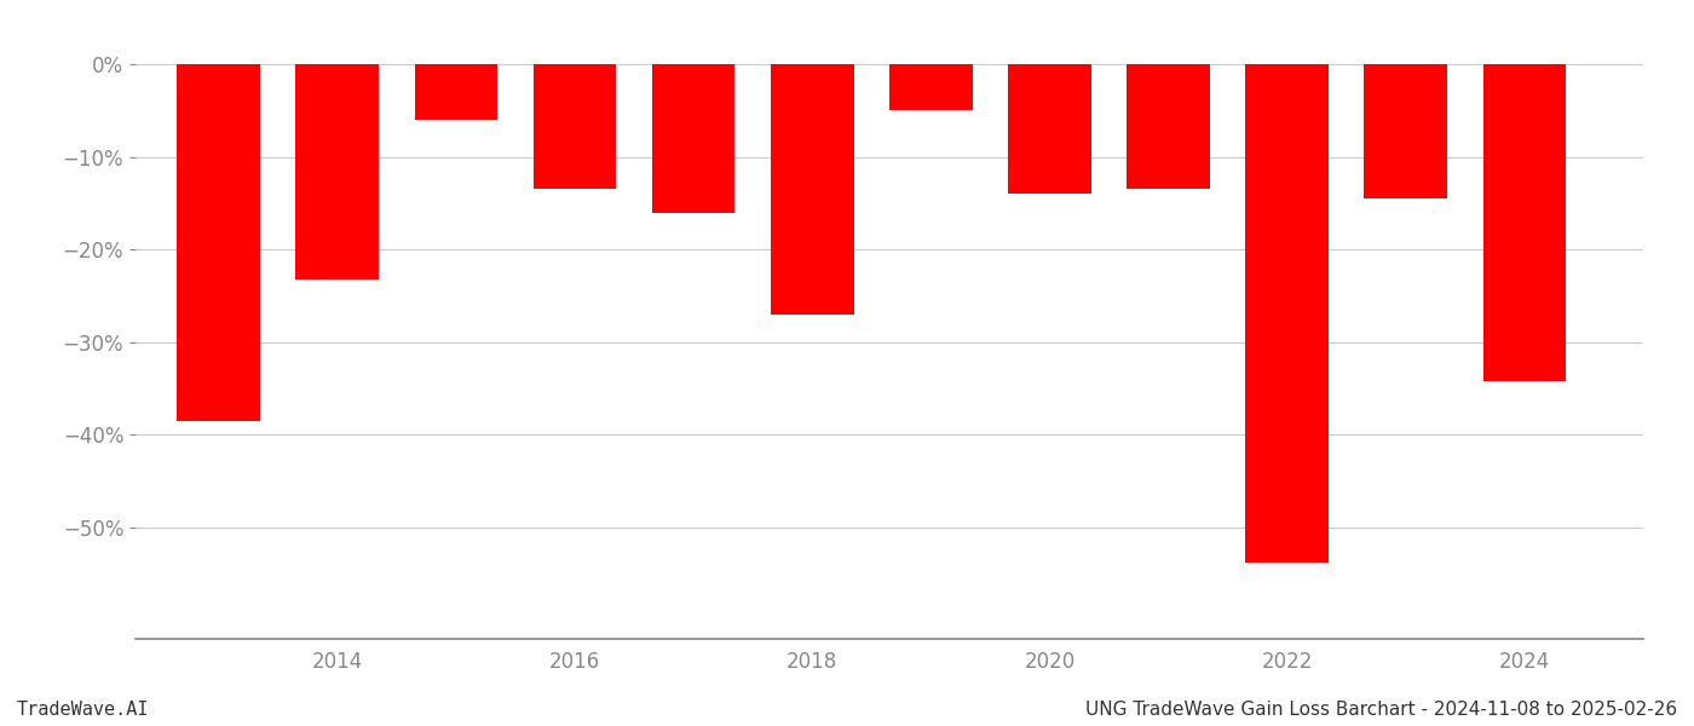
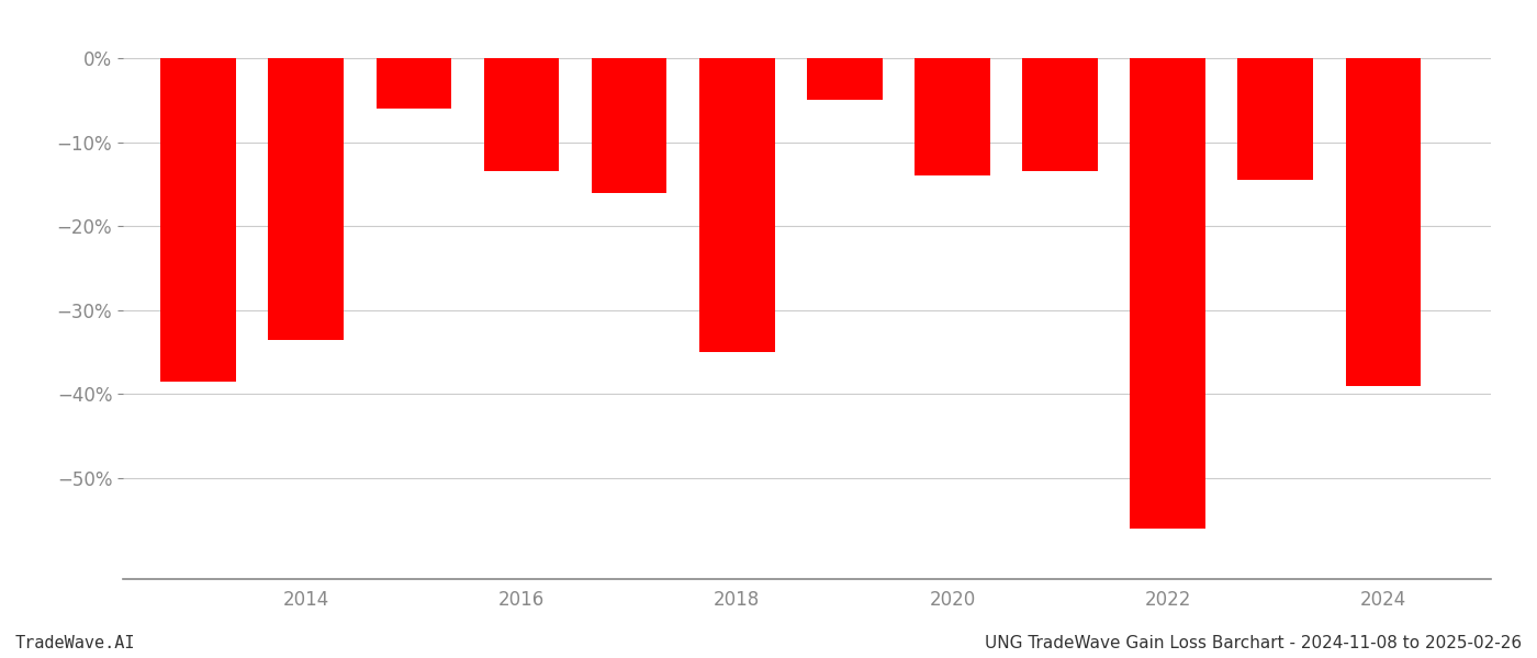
2014: -23.2% -> -33.5%
2018: -27.0% -> -35.0%
2022: -53.8% -> -56.0%
2024: -34.2% -> -39.0%
